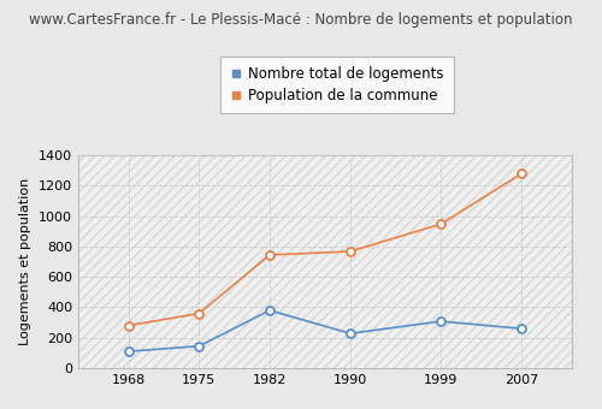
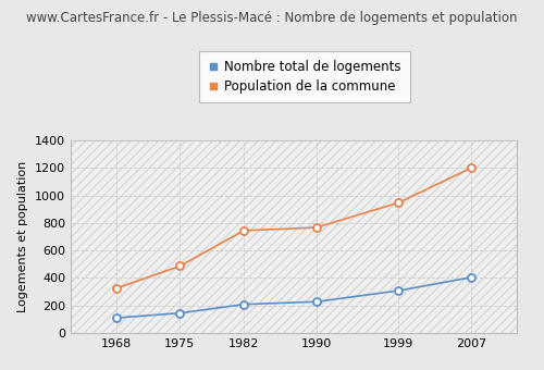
Population de la commune/1968: 280 -> 320
Population de la commune/1975: 360 -> 490
Nombre total de logements/1982: 380 -> 210
Nombre total de logements/2007: 260 -> 400
Population de la commune/2007: 1280 -> 1200
